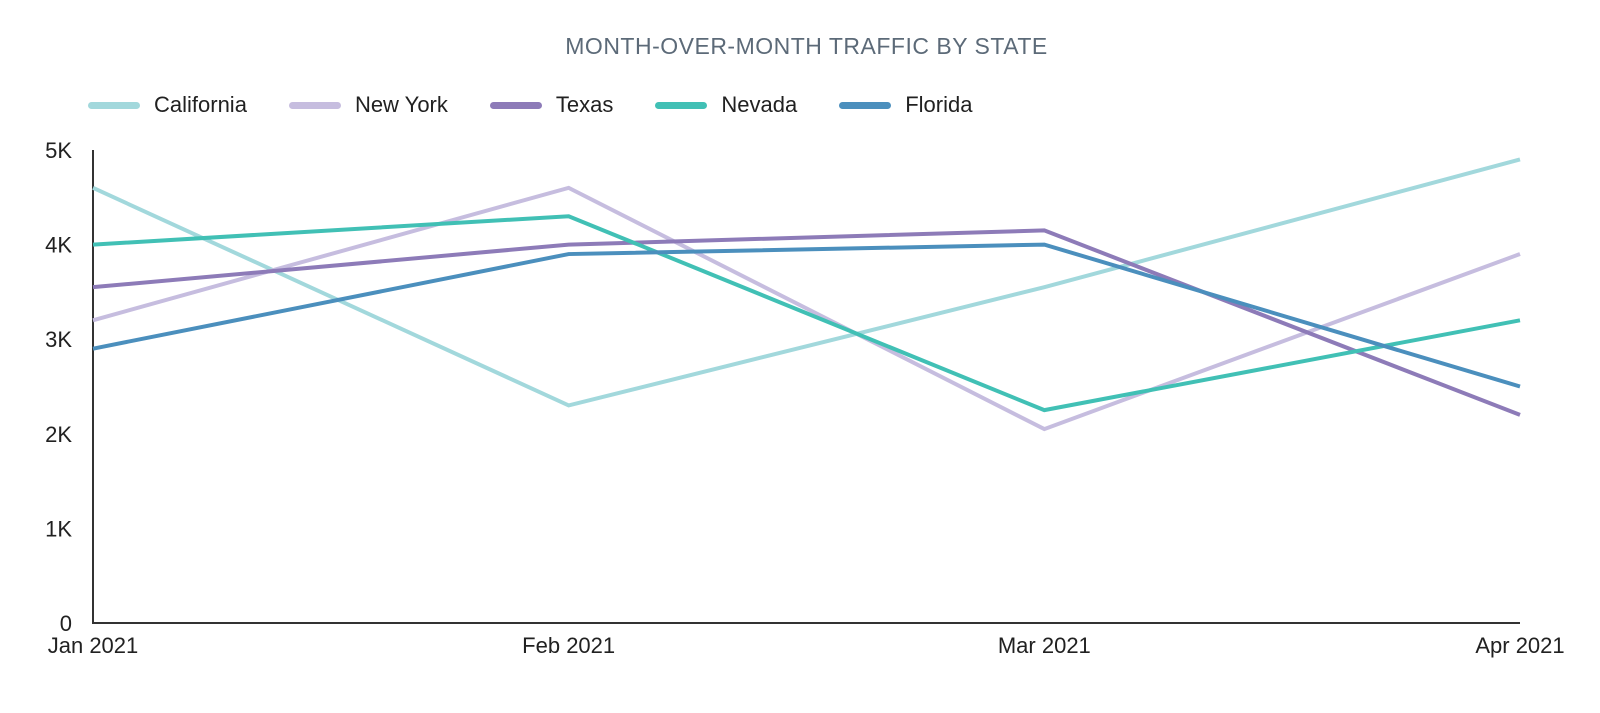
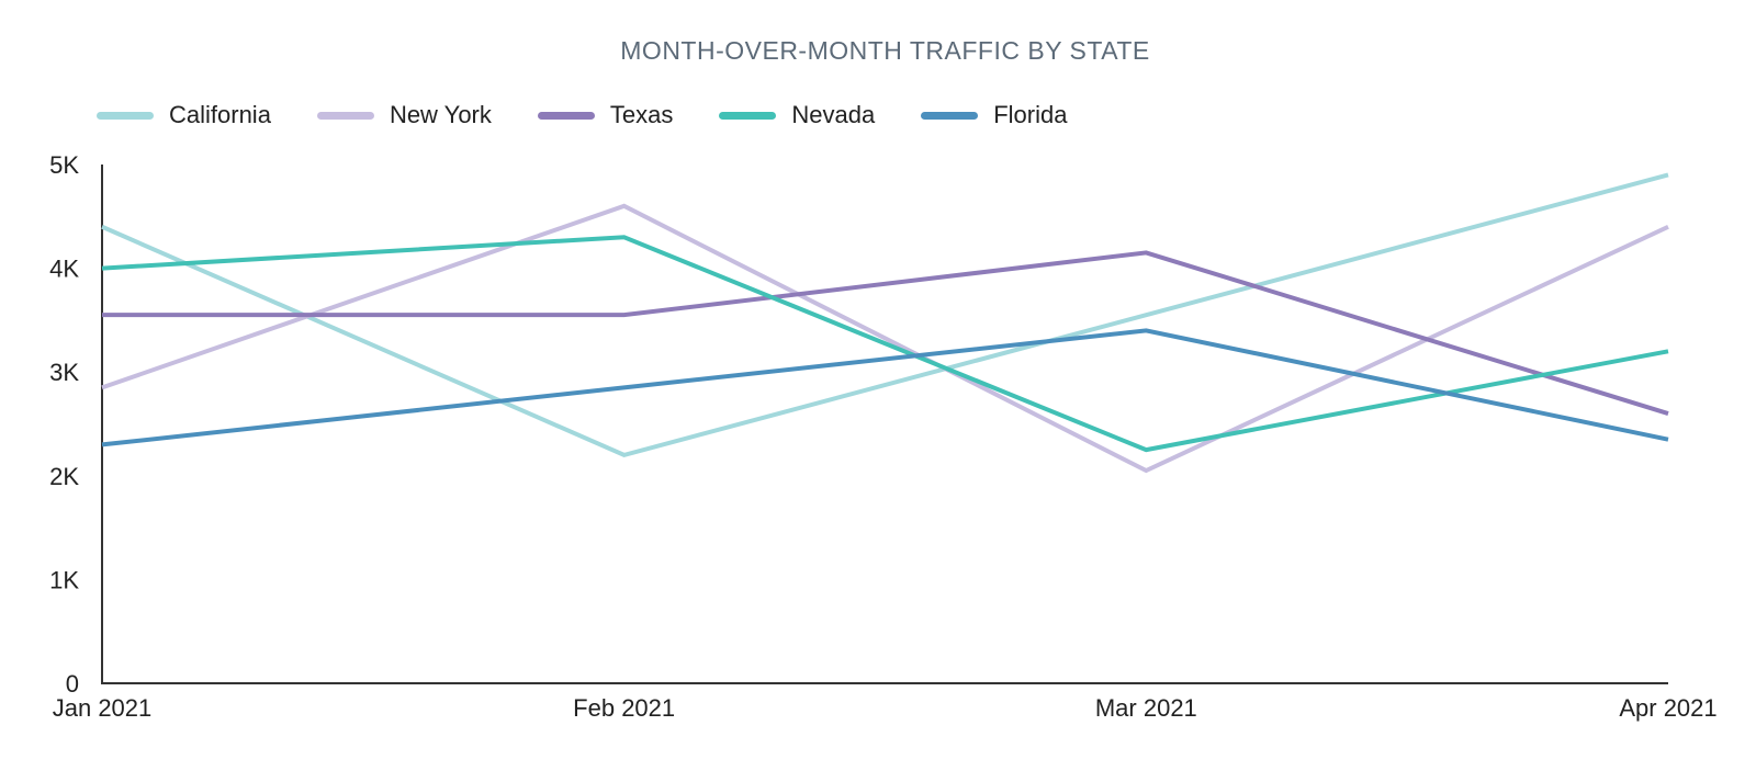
California/Jan 2021: 4.6K -> 4.4K
New York/Jan 2021: 3.2K -> 2.8K
Florida/Jan 2021: 2.9K -> 2.3K
California/Feb 2021: 2.3K -> 2.2K
Texas/Feb 2021: 4.0K -> 3.6K
Florida/Feb 2021: 3.9K -> 2.8K
Florida/Mar 2021: 4.0K -> 3.4K
New York/Apr 2021: 3.9K -> 4.4K
Texas/Apr 2021: 2.2K -> 2.6K
Florida/Apr 2021: 2.5K -> 2.4K
